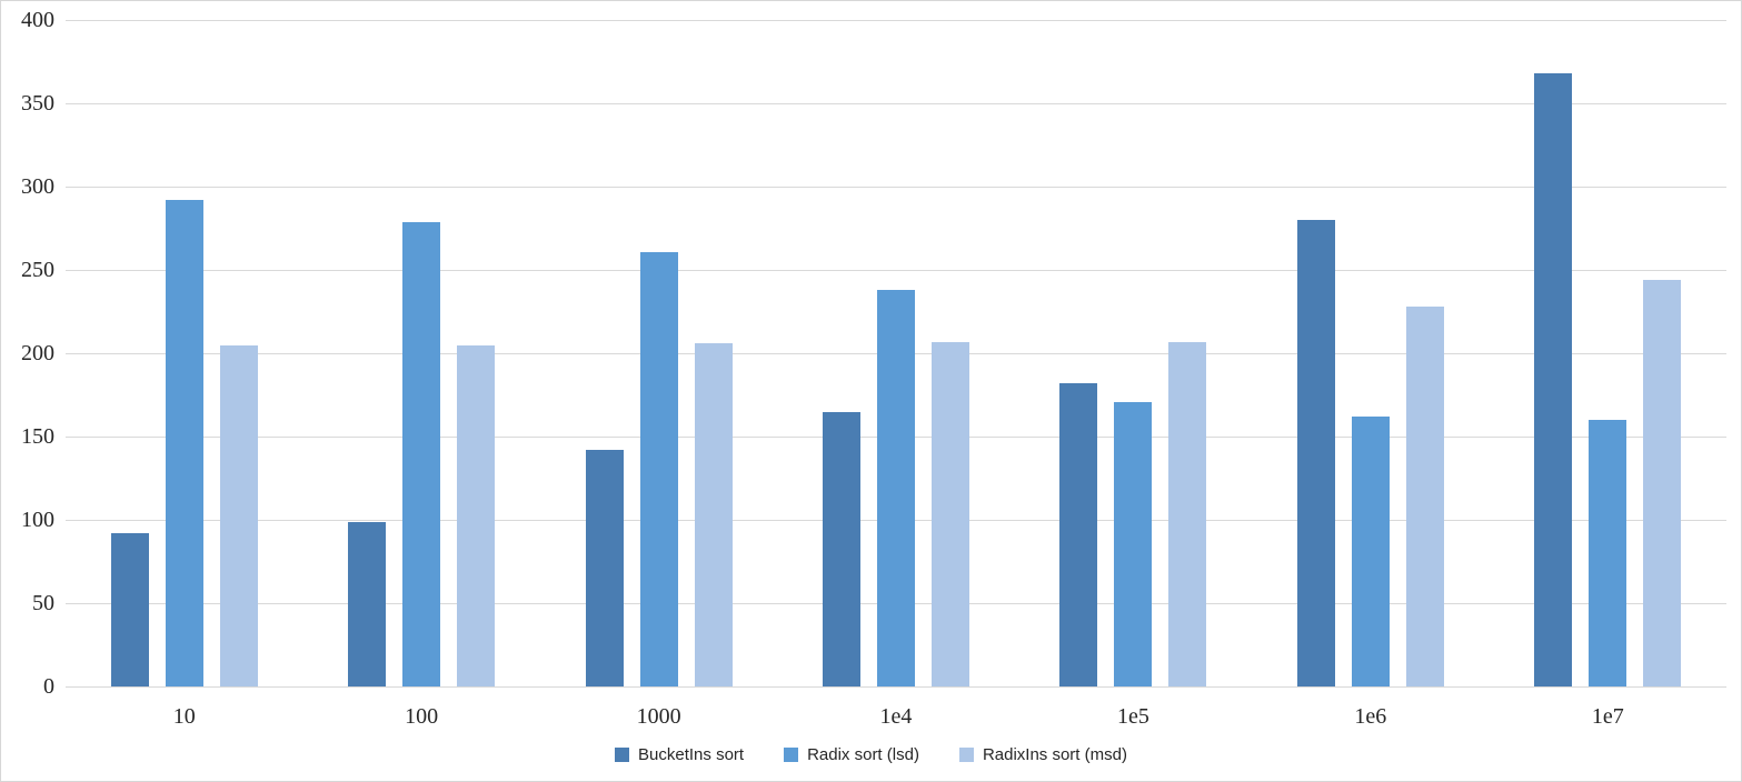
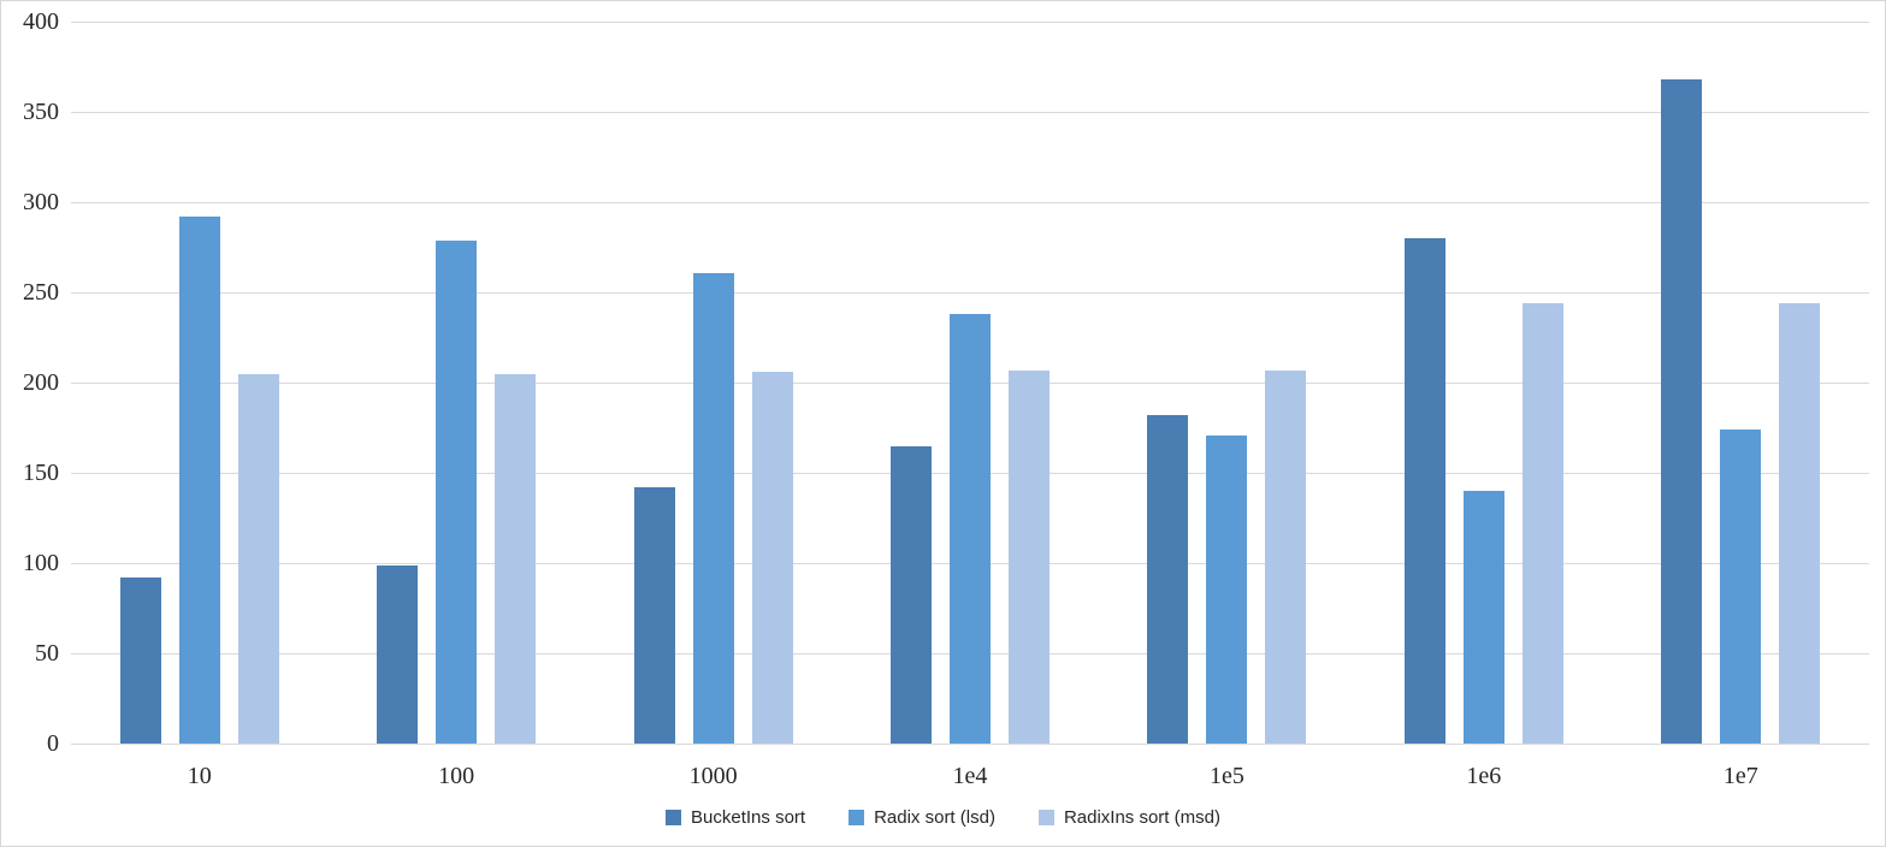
Radix sort (lsd)/1e6: 162 -> 140
RadixIns sort (msd)/1e6: 228 -> 244
Radix sort (lsd)/1e7: 160 -> 174
